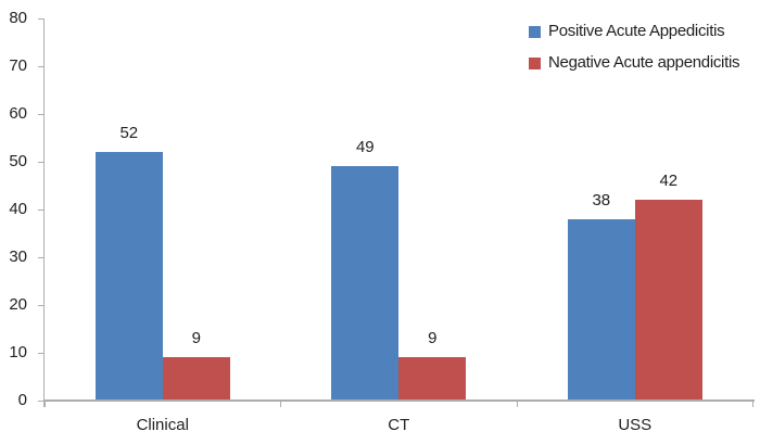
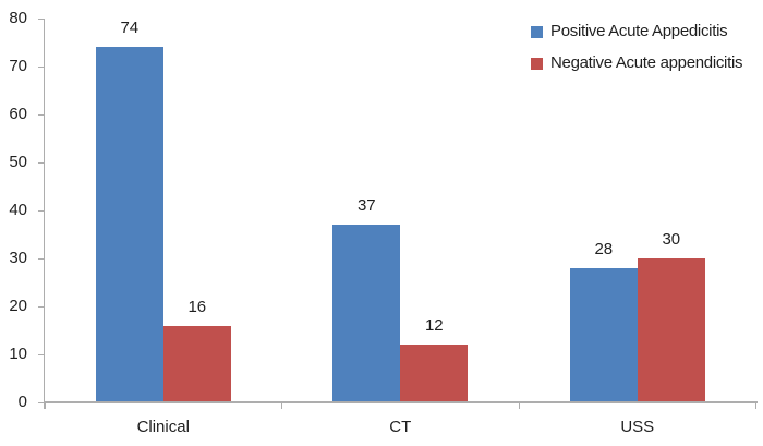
Positive Acute Appedicitis/Clinical: 52 -> 74
Negative Acute appendicitis/Clinical: 9 -> 16
Positive Acute Appedicitis/CT: 49 -> 37
Negative Acute appendicitis/CT: 9 -> 12
Positive Acute Appedicitis/USS: 38 -> 28
Negative Acute appendicitis/USS: 42 -> 30
